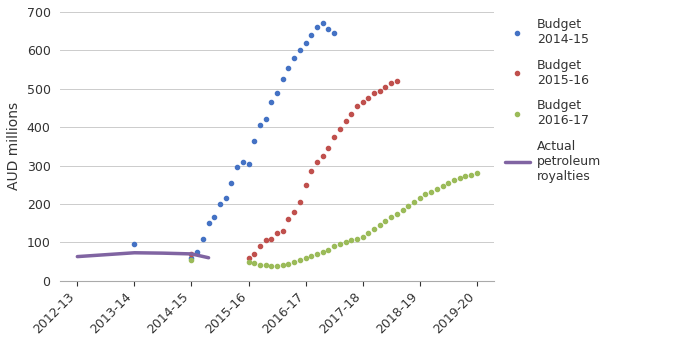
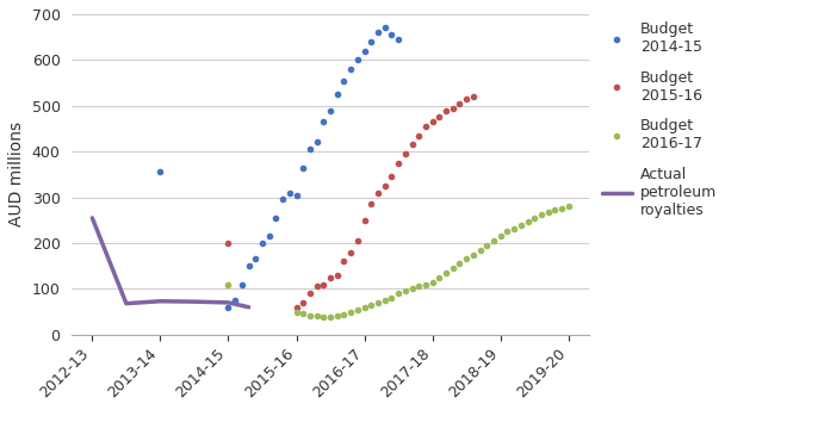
Actual petroleum royalties/2012-13: 63 -> 255
Budget 2014-15/2013-14: 95 -> 355
Budget 2015-16/2014-15: 70 -> 200
Budget 2016-17/2014-15: 55 -> 110
